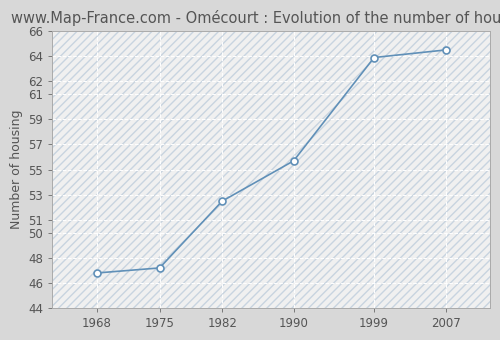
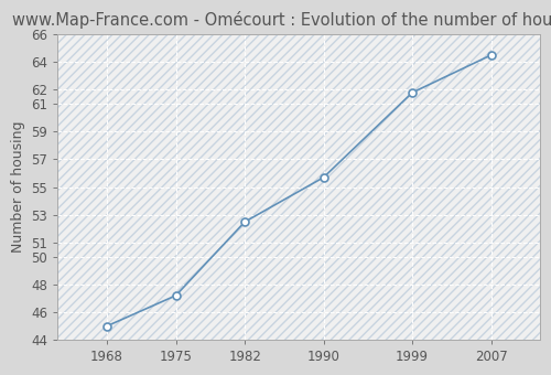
1968: 46.8 -> 45.0
1999: 63.9 -> 61.8
